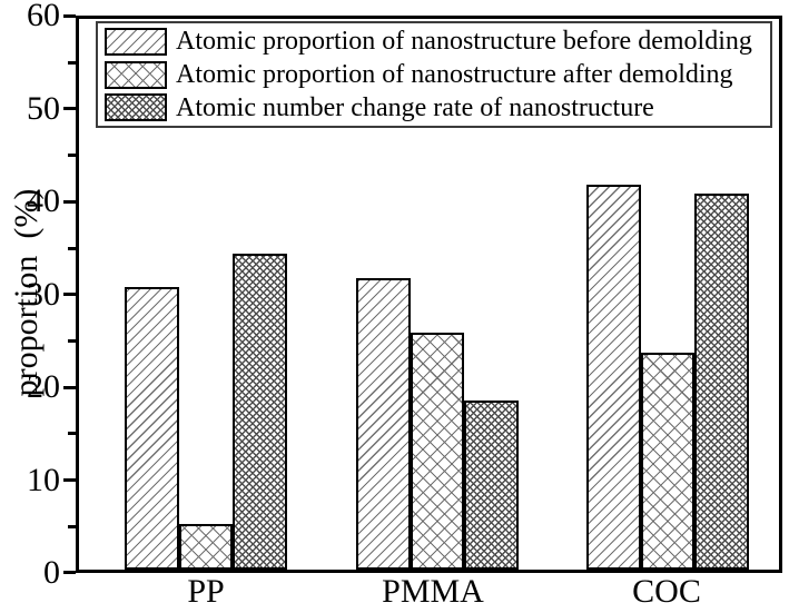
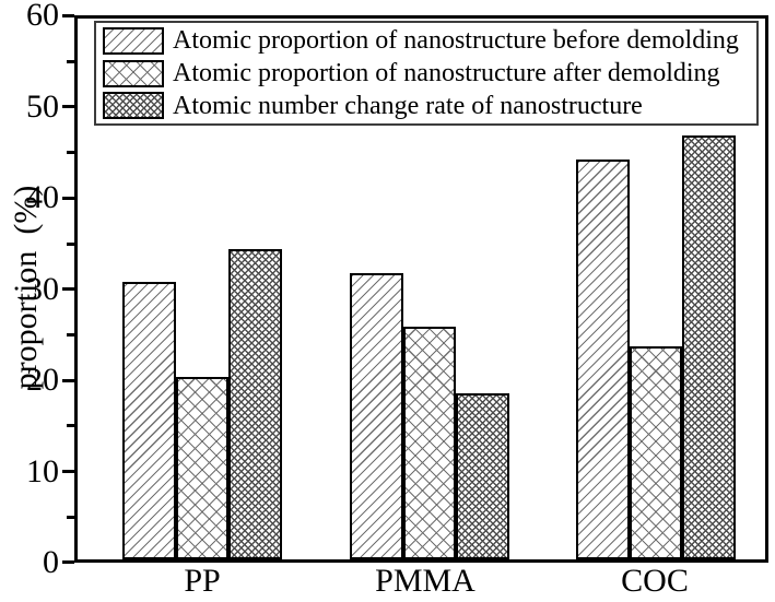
Atomic proportion of nanostructure after demolding/PP: 5 -> 20
Atomic proportion of nanostructure before demolding/COC: 42 -> 44
Atomic number change rate of nanostructure/COC: 41 -> 47
